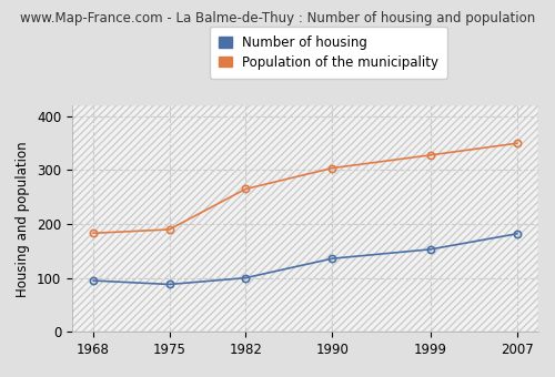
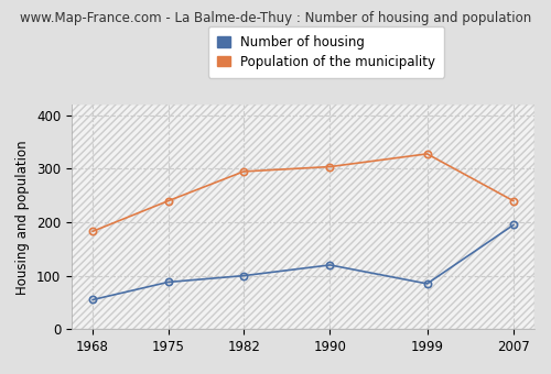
Number of housing/1968: 95 -> 55
Population of the municipality/1975: 190 -> 240
Population of the municipality/1982: 265 -> 295
Number of housing/1990: 136 -> 120
Number of housing/1999: 153 -> 85
Number of housing/2007: 182 -> 195
Population of the municipality/2007: 350 -> 240
